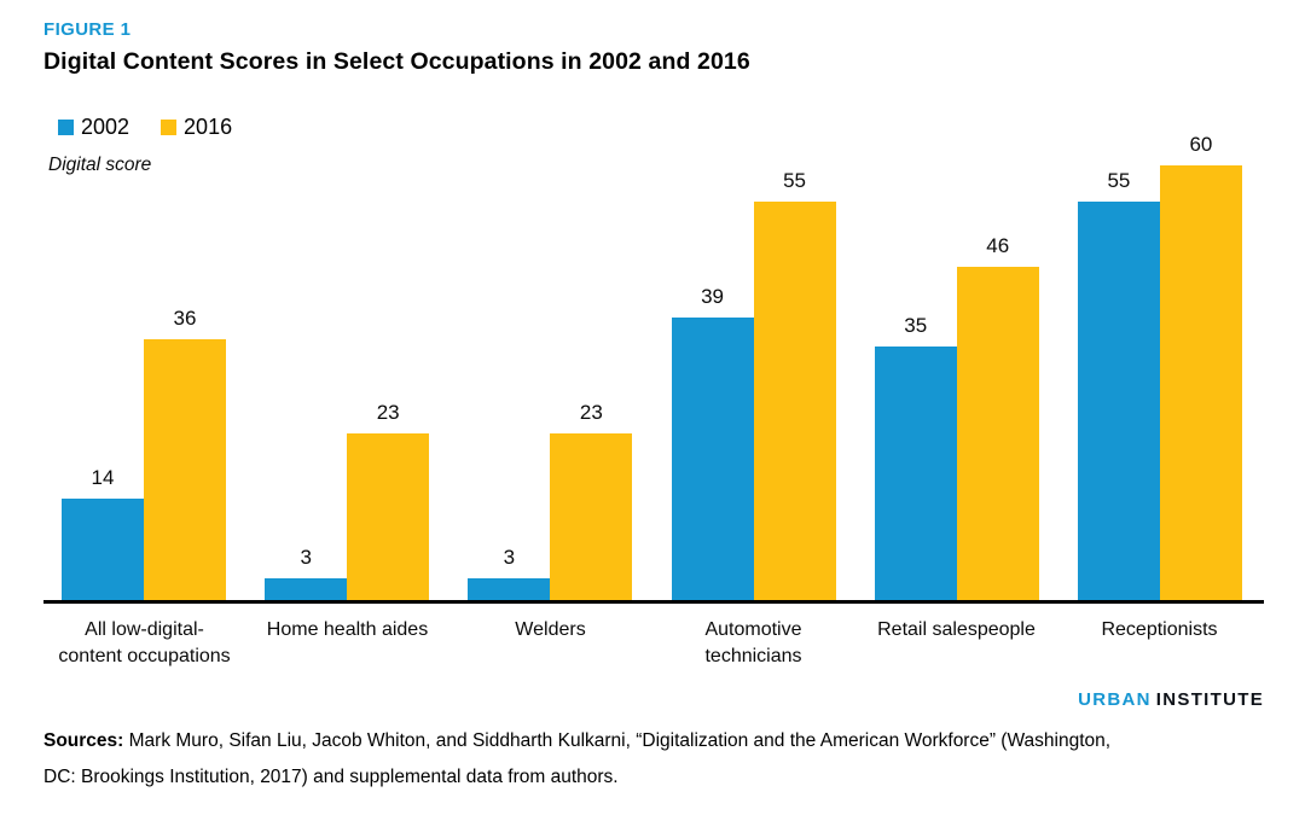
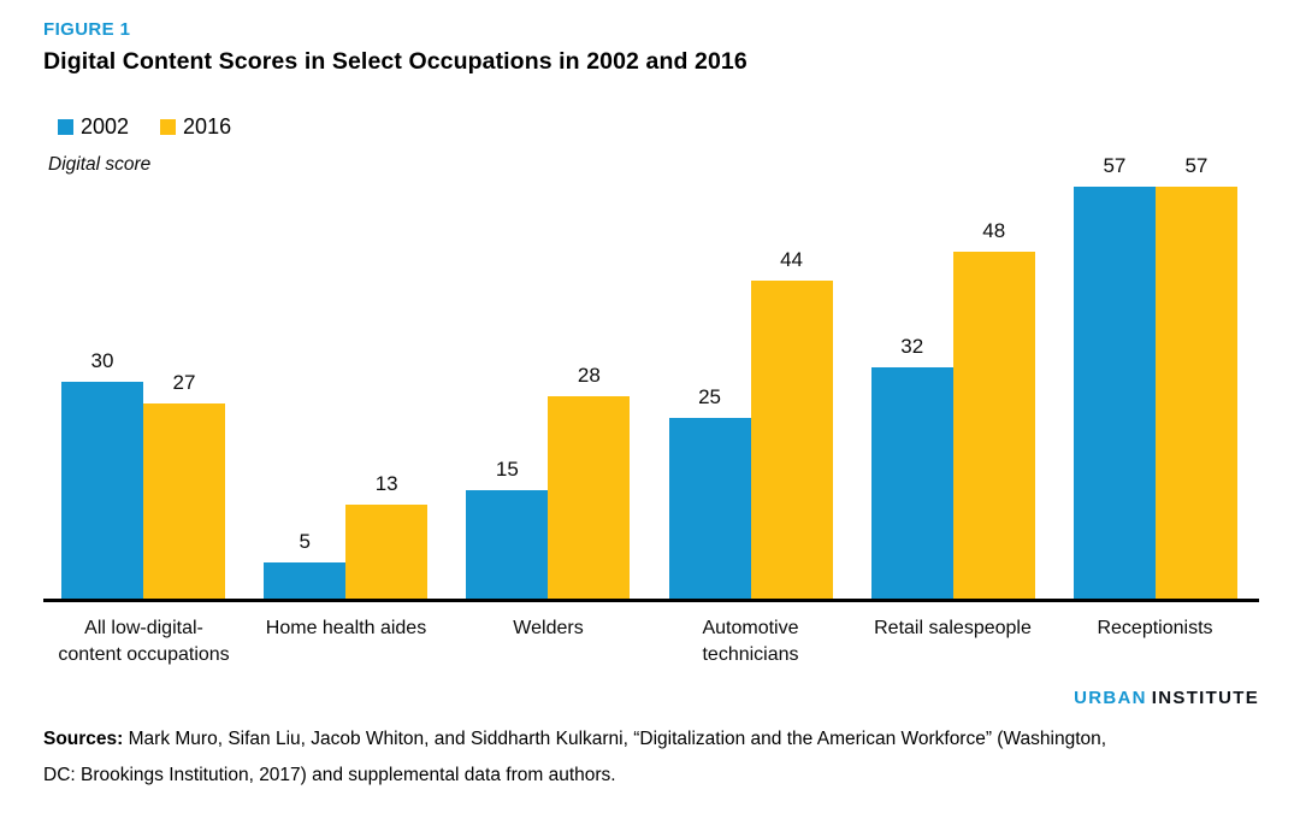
2002/All low-digital-content occupations: 14 -> 30
2016/All low-digital-content occupations: 36 -> 27
2002/Home health aides: 3 -> 5
2016/Home health aides: 23 -> 13
2002/Welders: 3 -> 15
2016/Welders: 23 -> 28
2002/Automotive technicians: 39 -> 25
2016/Automotive technicians: 55 -> 44
2002/Retail salespeople: 35 -> 32
2016/Retail salespeople: 46 -> 48
2002/Receptionists: 55 -> 57
2016/Receptionists: 60 -> 57
